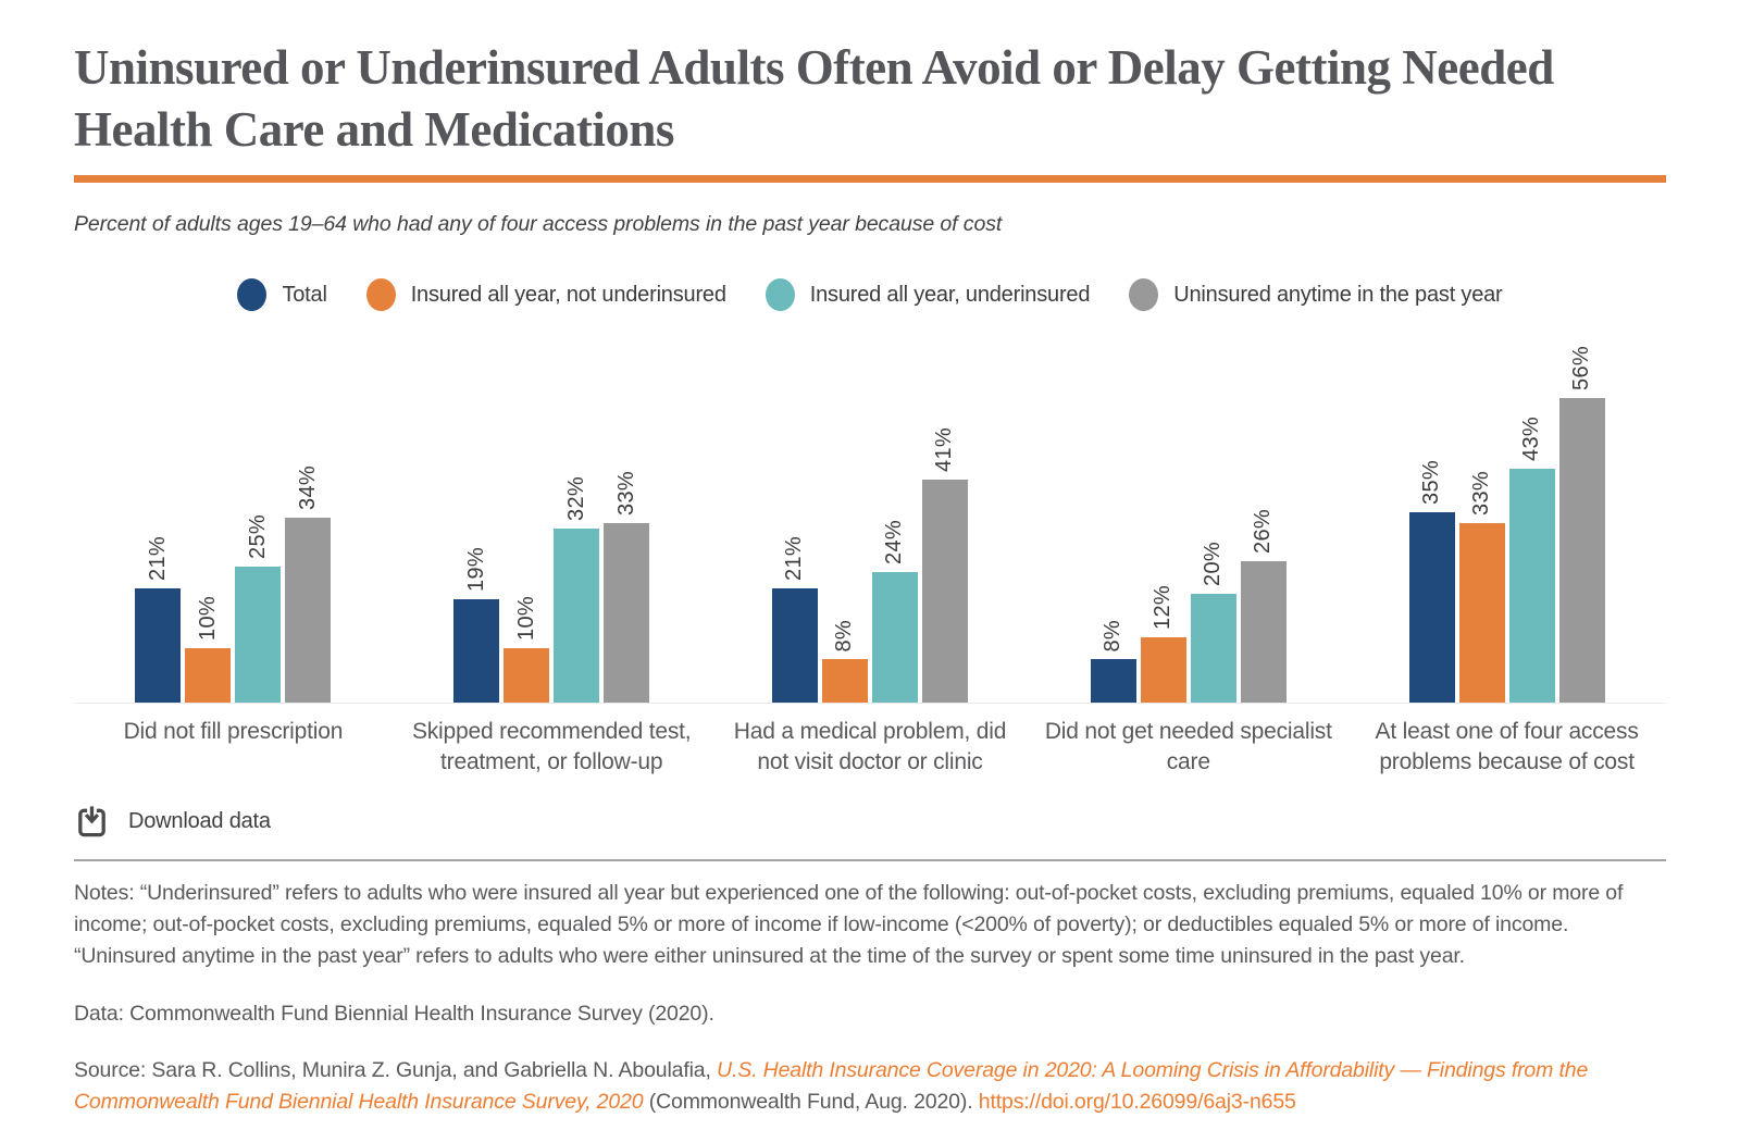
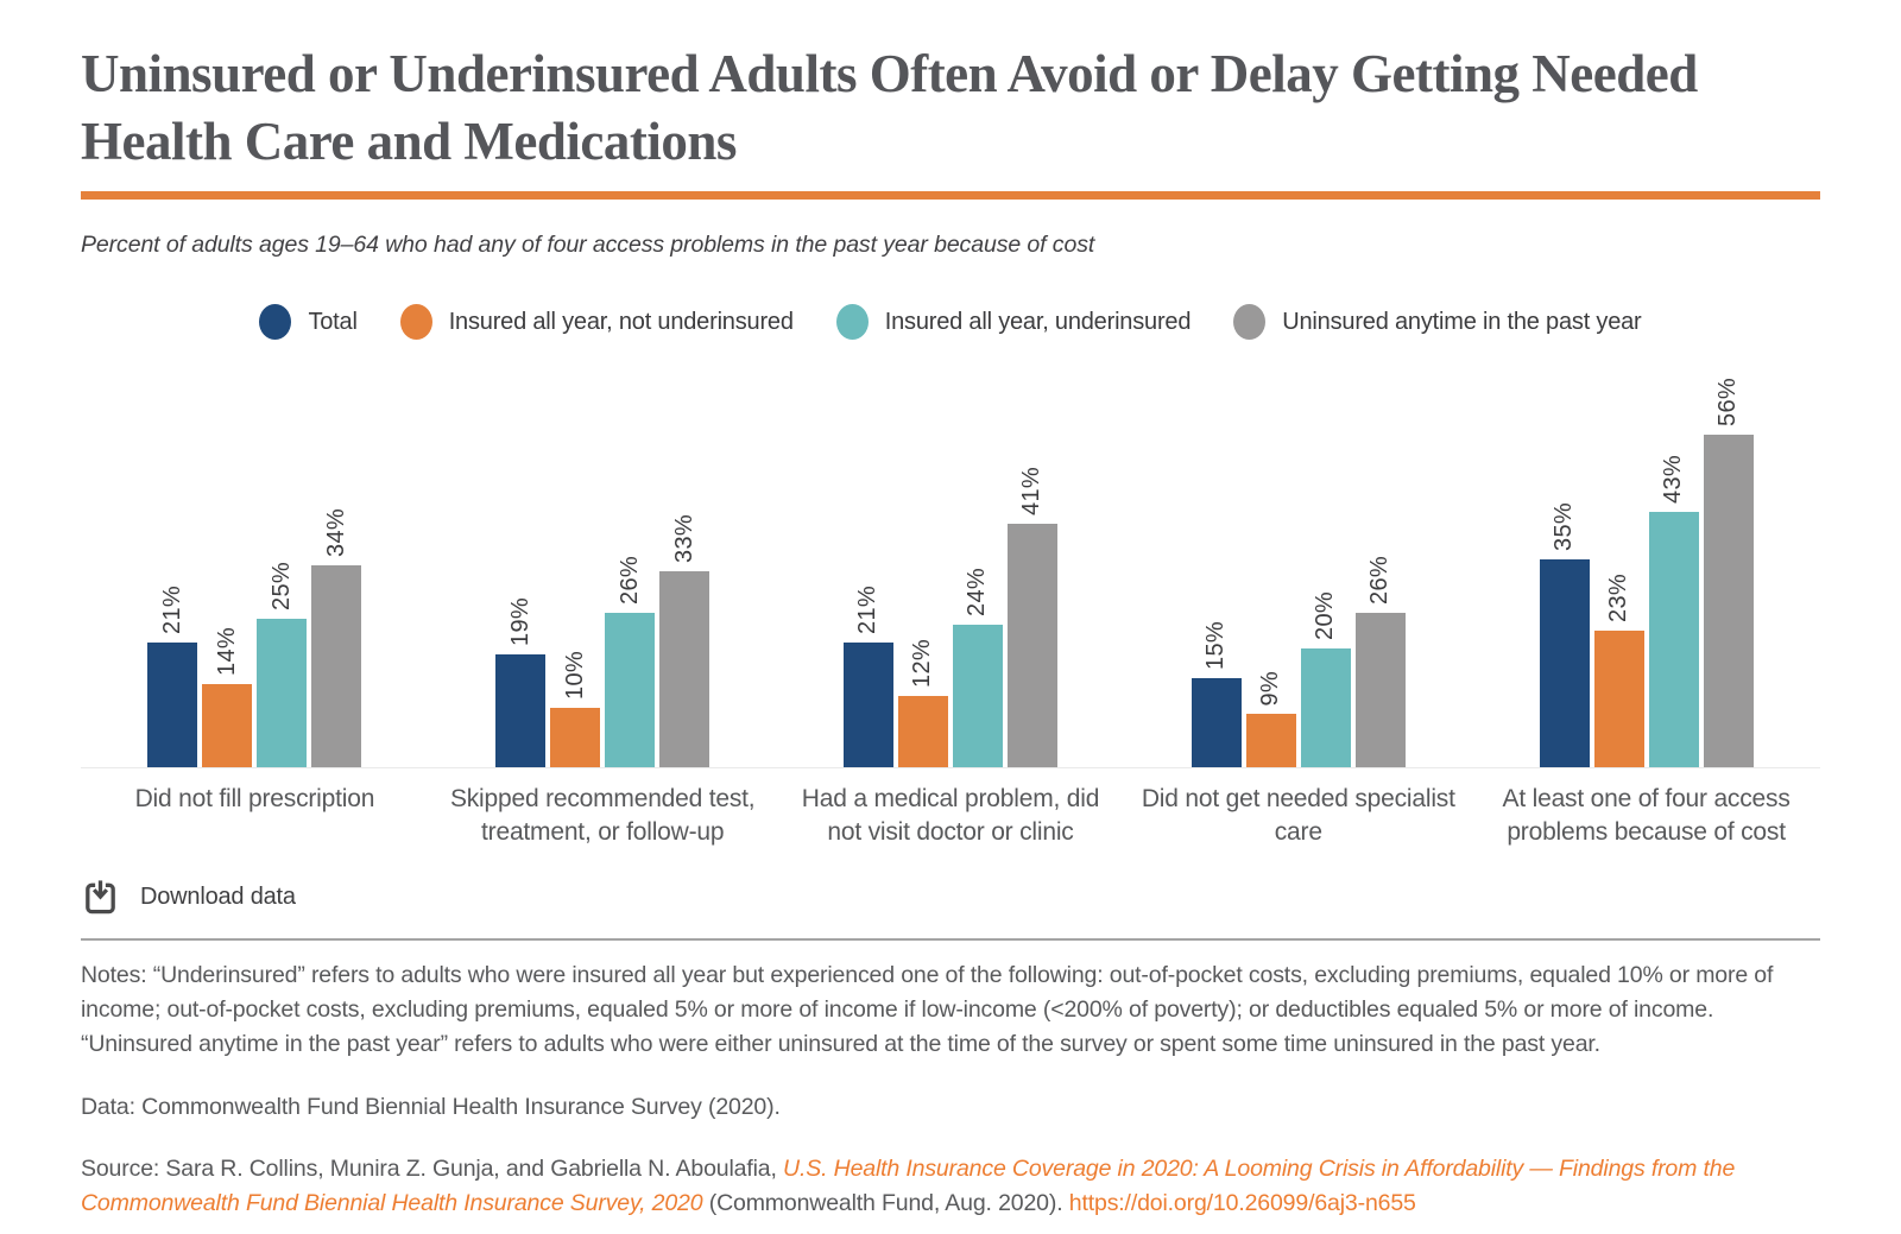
Insured all year, not underinsured/Did not fill prescription: 10% -> 14%
Insured all year, underinsured/Skipped recommended test, treatment, or follow-up: 32% -> 26%
Insured all year, not underinsured/Had a medical problem, did not visit doctor or clinic: 8% -> 12%
Total/Did not get needed specialist care: 8% -> 15%
Insured all year, not underinsured/Did not get needed specialist care: 12% -> 9%
Insured all year, not underinsured/At least one of four access problems because of cost: 33% -> 23%
